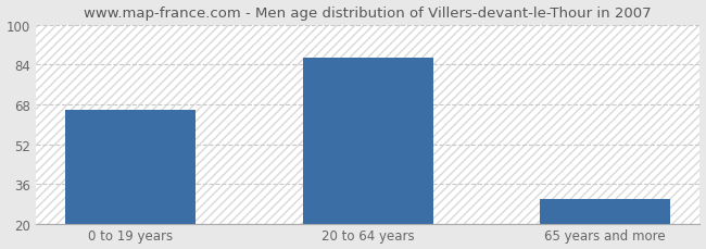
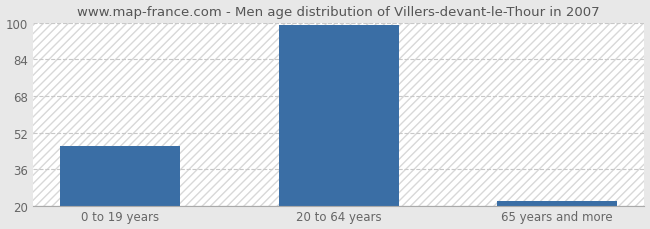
0 to 19 years: 66 -> 46
20 to 64 years: 87 -> 99
65 years and more: 30 -> 22
